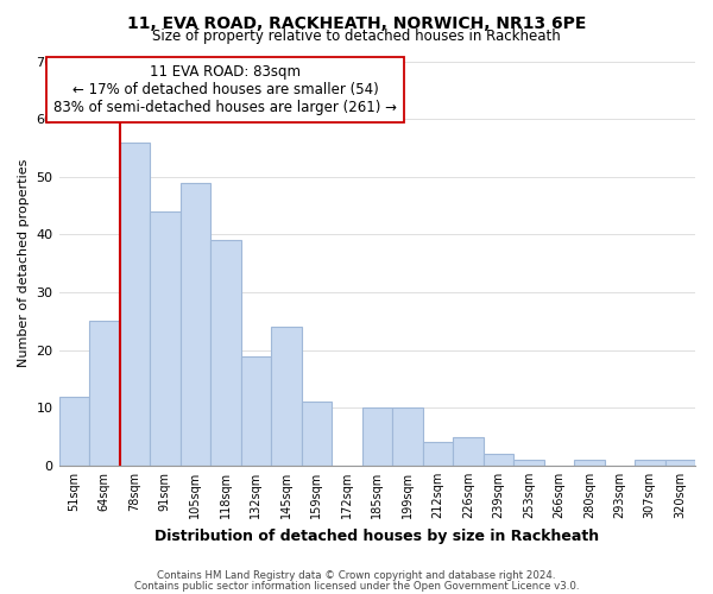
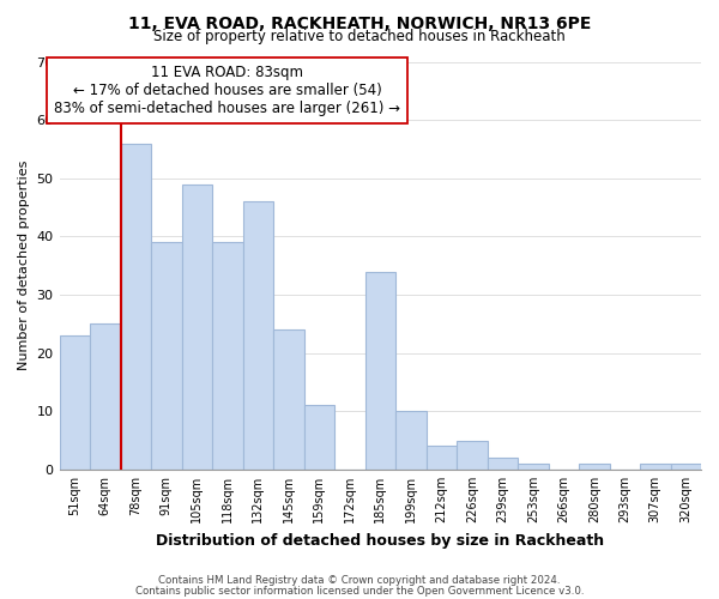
51sqm: 12 -> 23
91sqm: 44 -> 39
132sqm: 19 -> 46
185sqm: 10 -> 34
